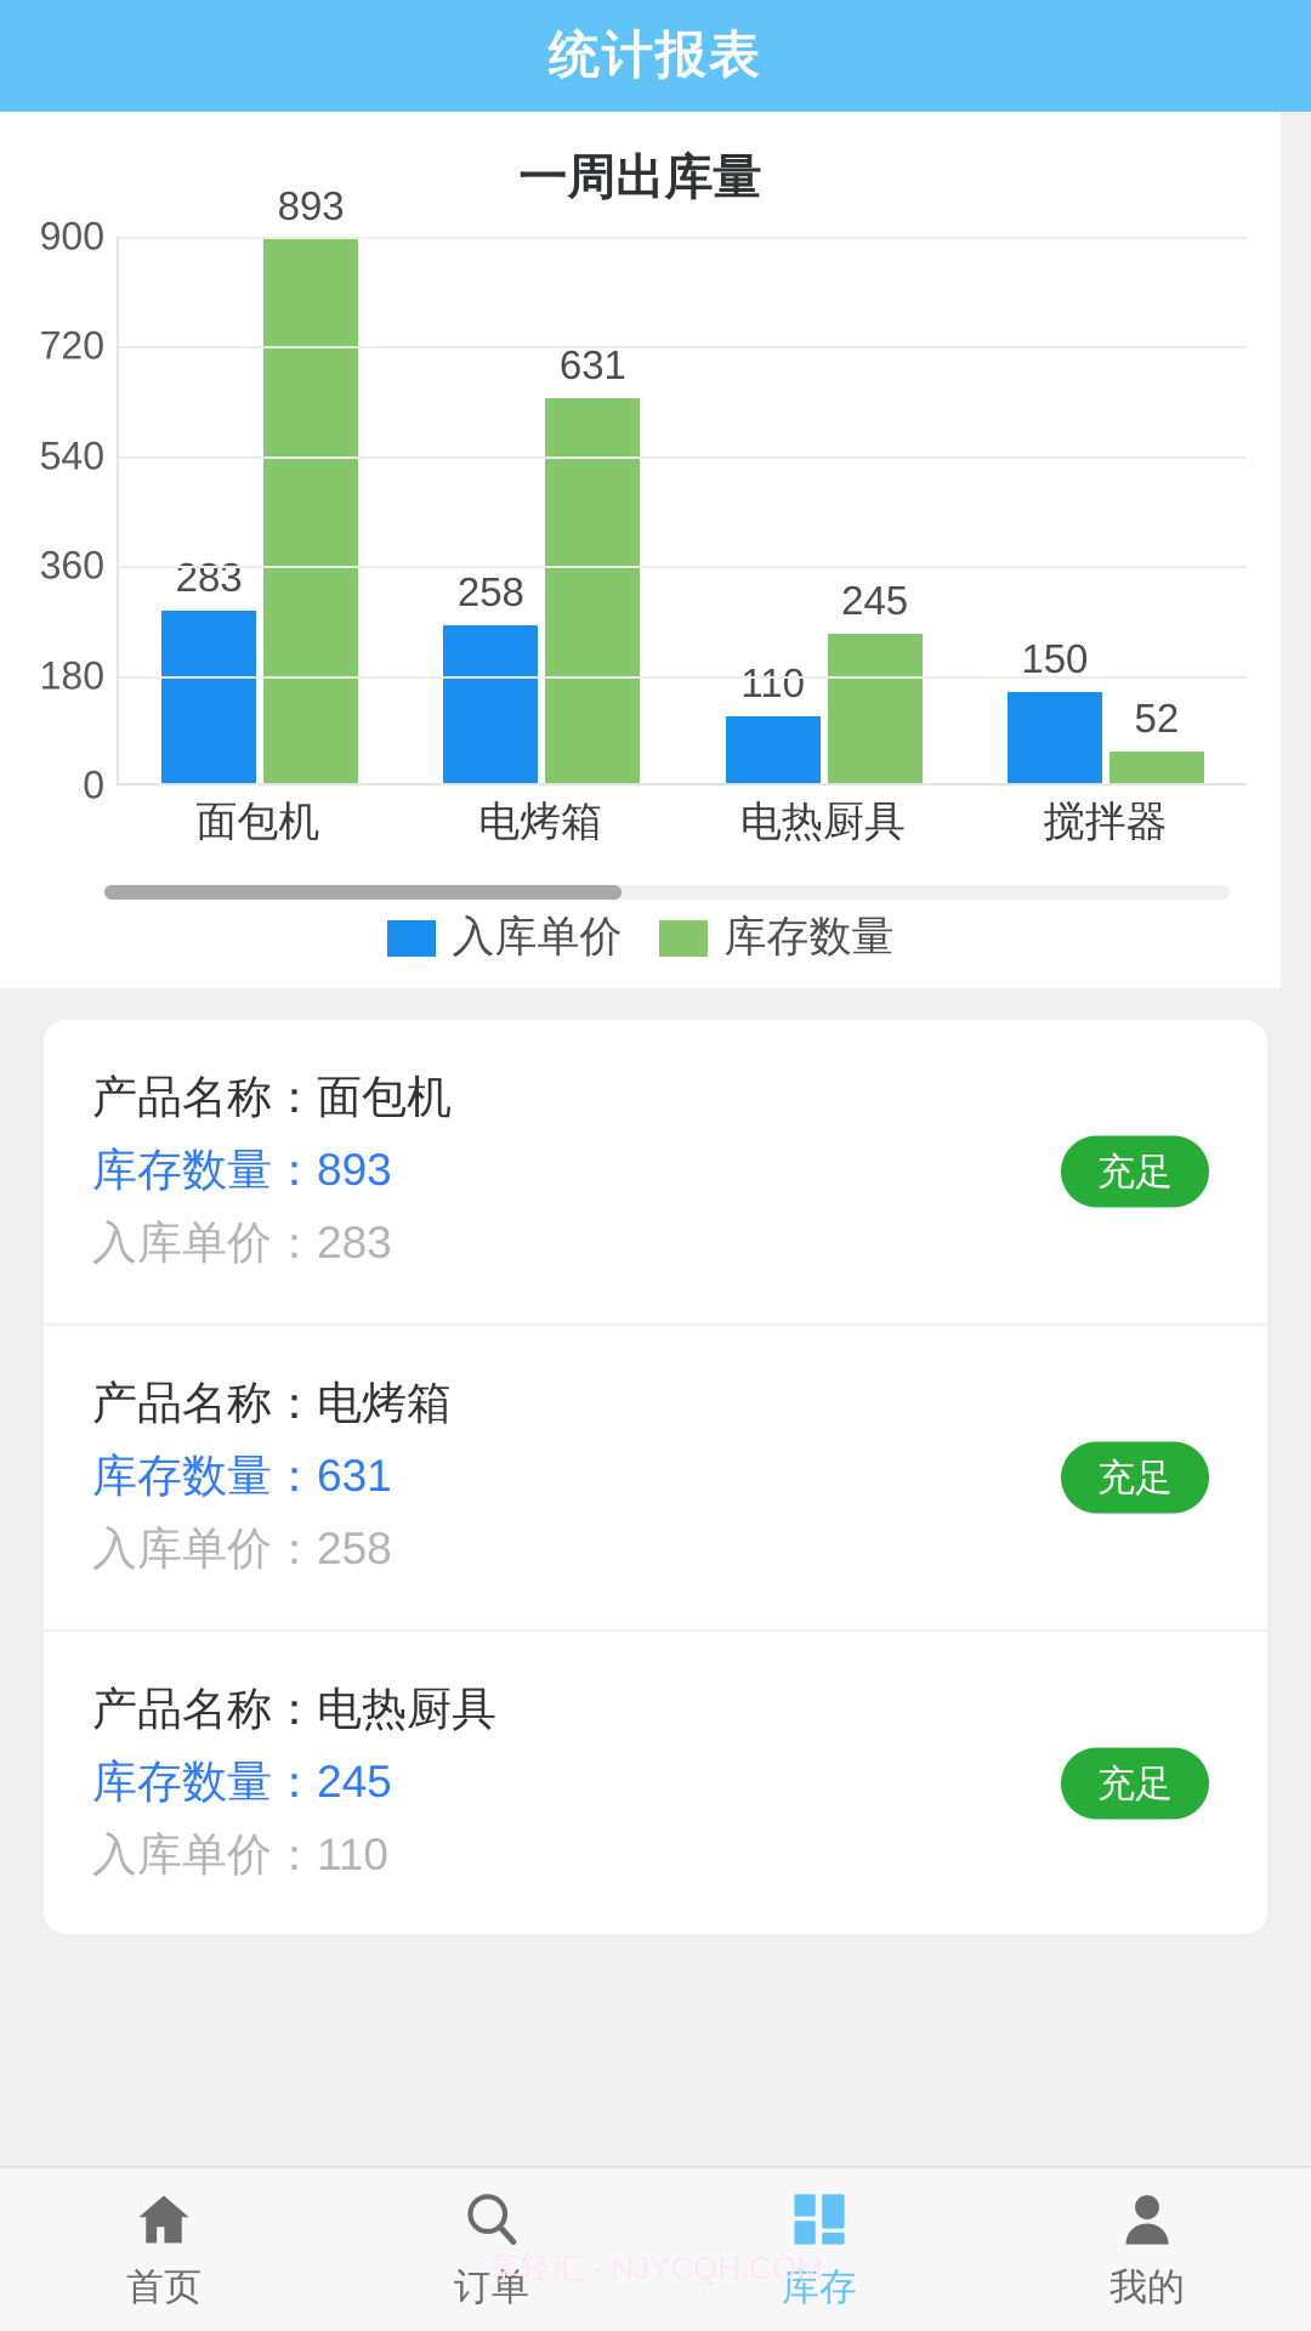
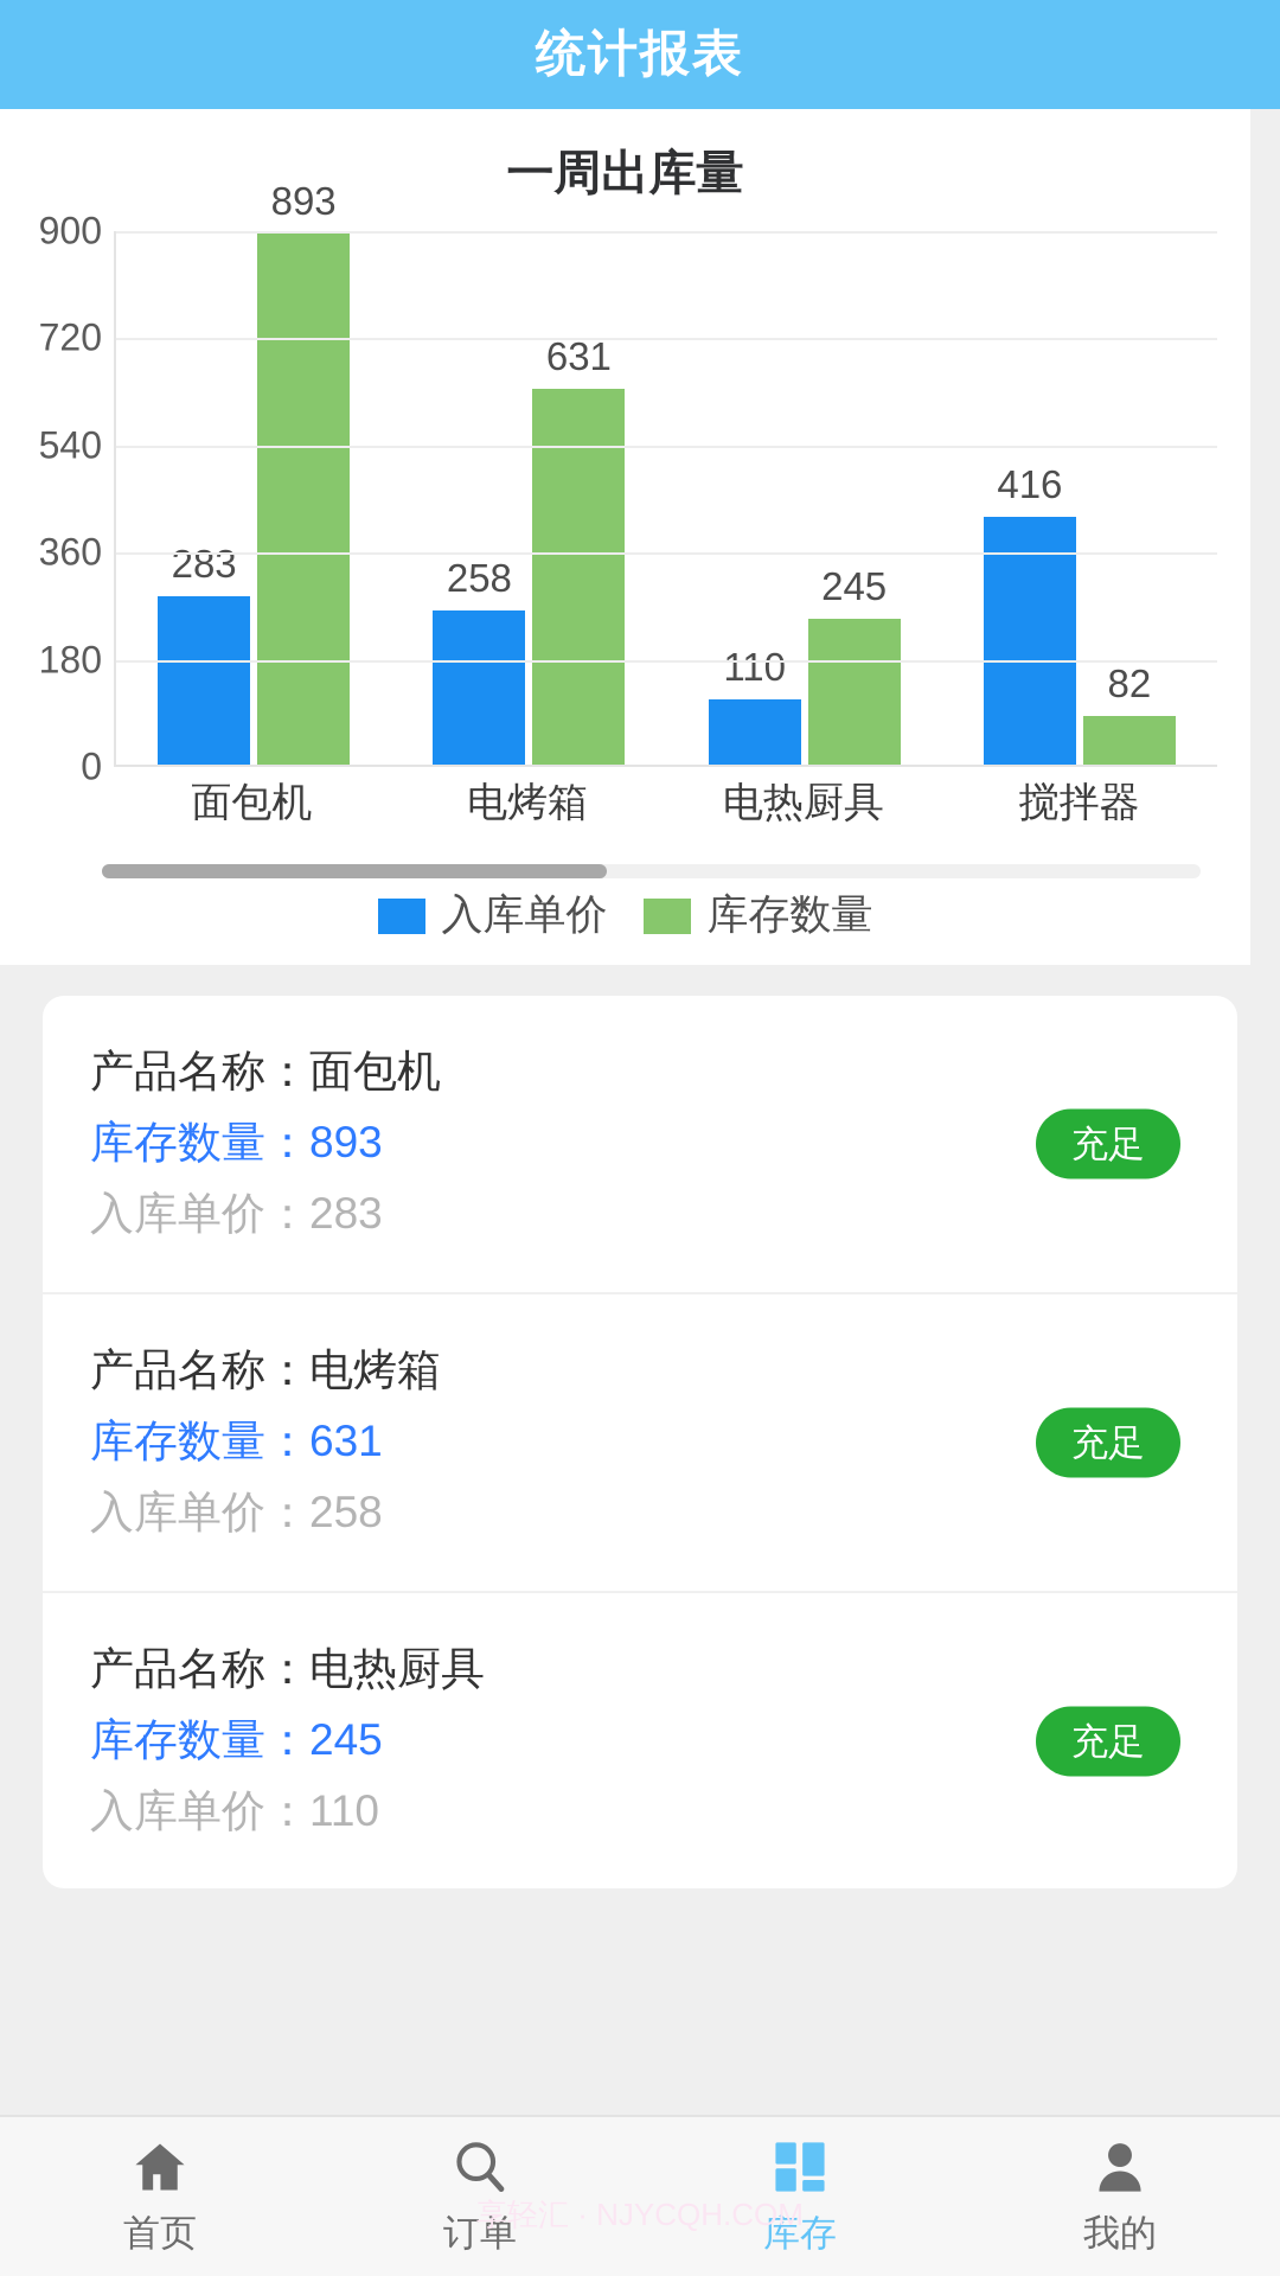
入库单价/搅拌器: 150 -> 416
库存数量/搅拌器: 52 -> 82
